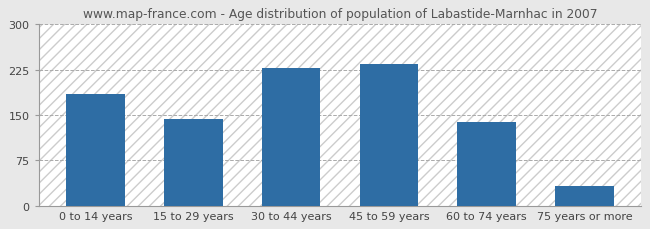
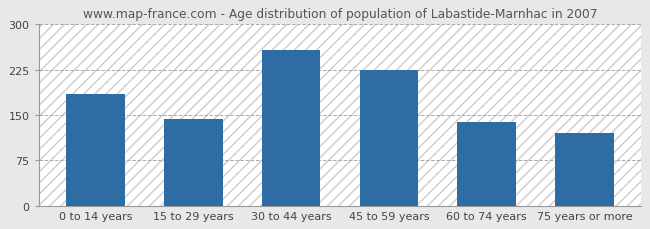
30 to 44 years: 228 -> 258
45 to 59 years: 235 -> 224
75 years or more: 32 -> 120
